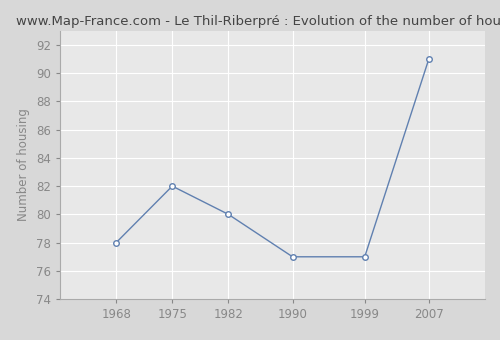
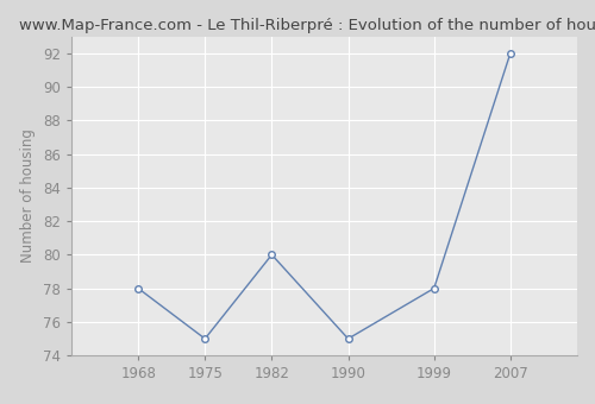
1975: 82 -> 75
1990: 77 -> 75
1999: 77 -> 78
2007: 91 -> 92
